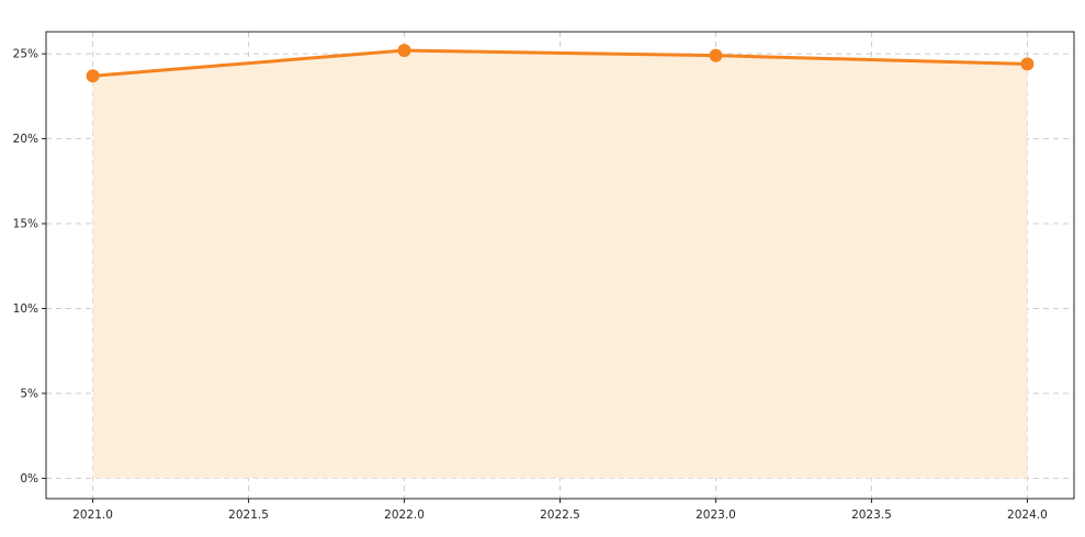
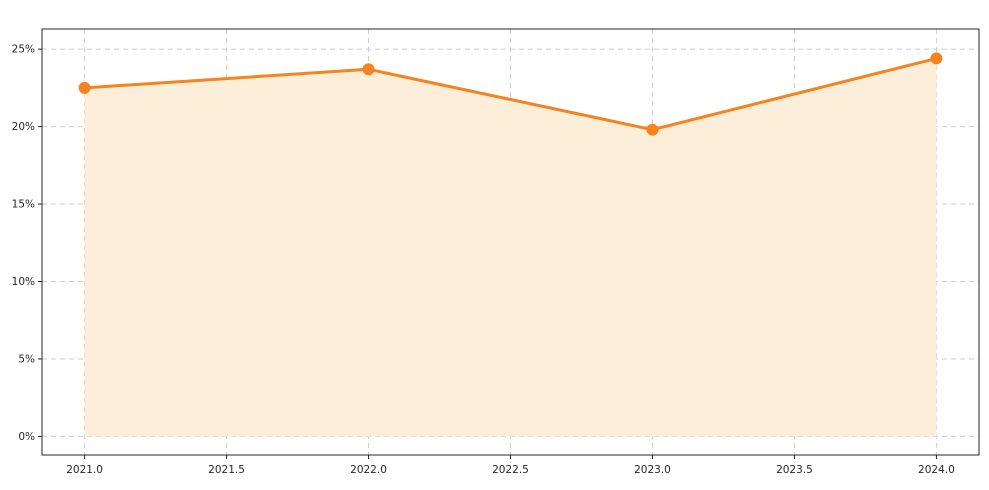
2021.0: 23.7% -> 22.5%
2022.0: 25.2% -> 23.7%
2023.0: 24.9% -> 19.8%
